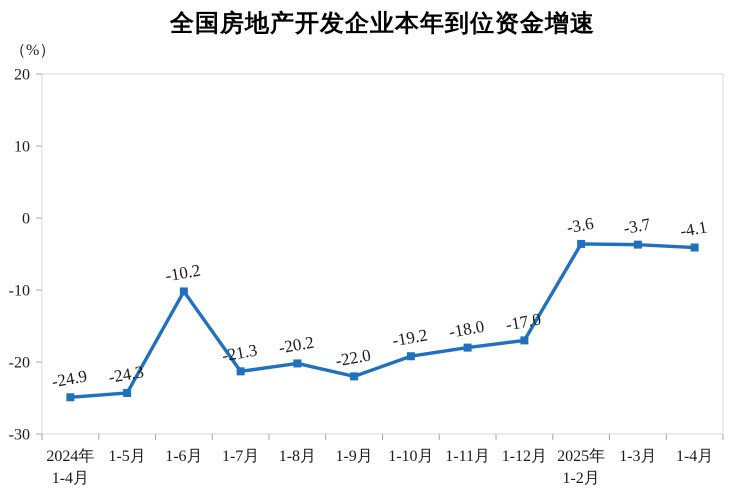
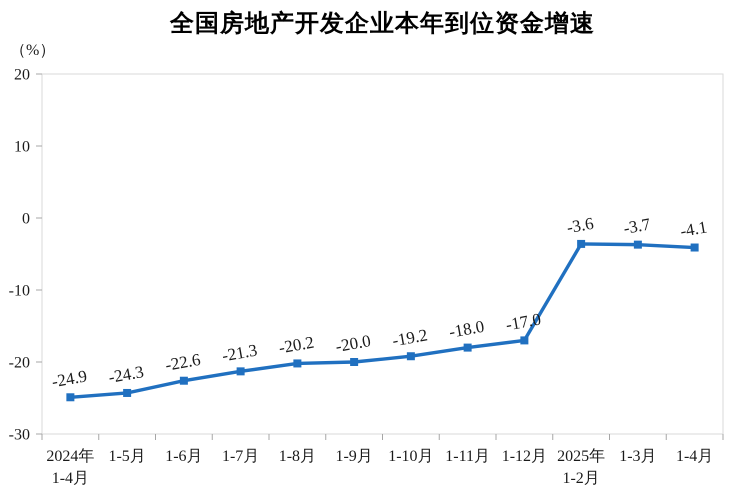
1-6月: -10.2 -> -22.6
1-9月: -22.0 -> -20.0
